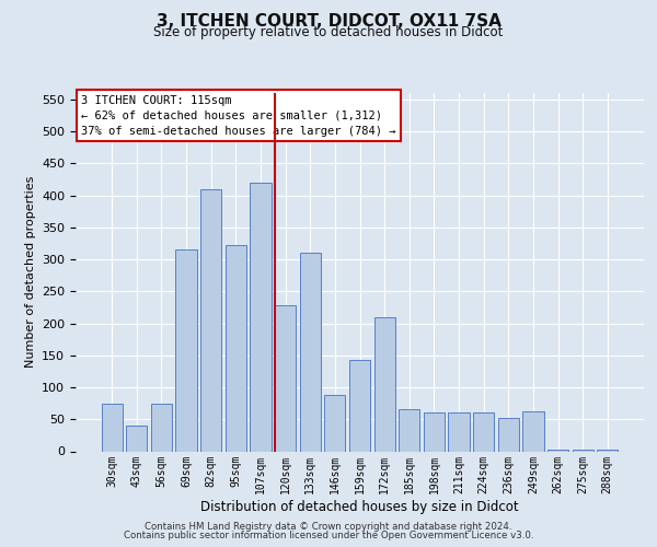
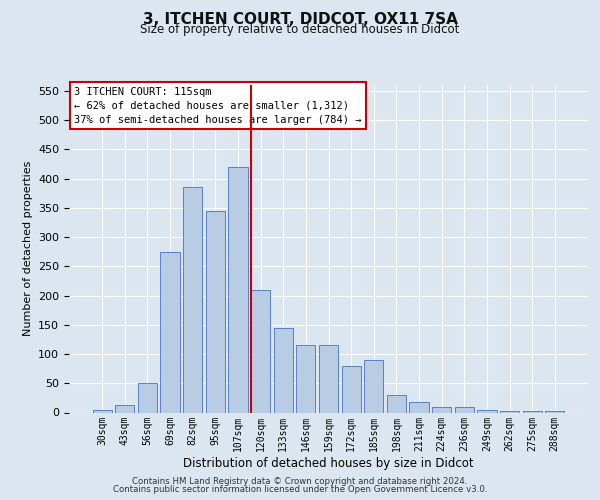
30sqm: 74 -> 5
43sqm: 40 -> 12
56sqm: 74 -> 50
69sqm: 316 -> 275
82sqm: 410 -> 385
95sqm: 322 -> 345
120sqm: 228 -> 210
133sqm: 310 -> 145
146sqm: 88 -> 115
159sqm: 142 -> 115
172sqm: 210 -> 80
185sqm: 66 -> 90
198sqm: 60 -> 30
211sqm: 60 -> 18
224sqm: 60 -> 10
236sqm: 52 -> 10
249sqm: 62 -> 5
